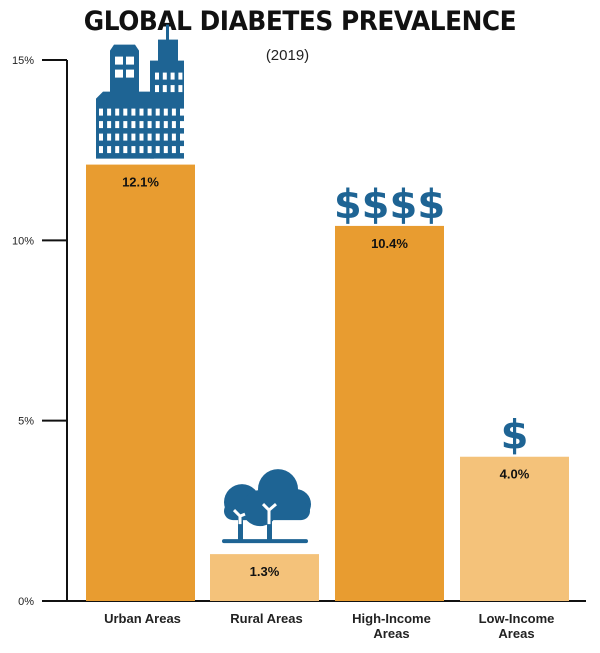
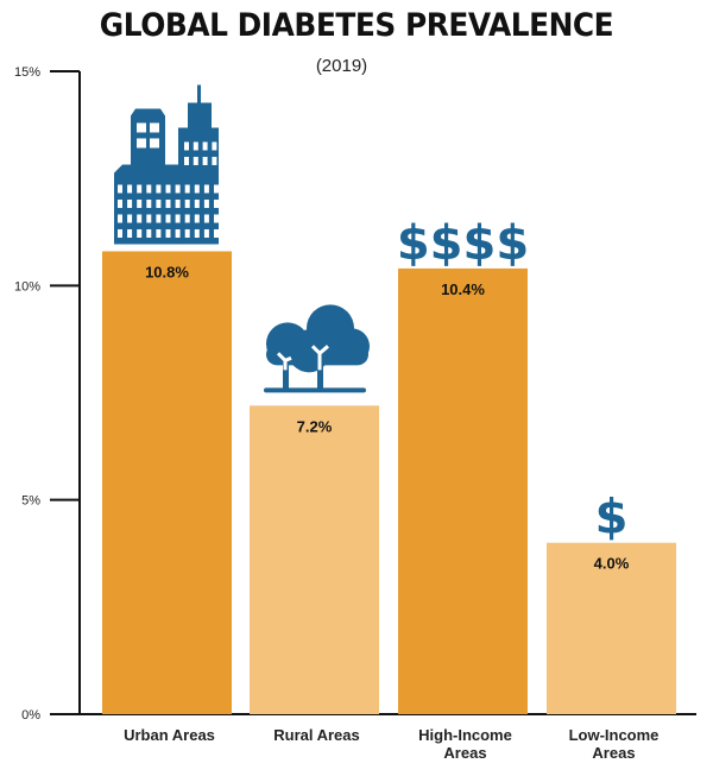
Urban Areas: 12.1% -> 10.8%
Rural Areas: 1.3% -> 7.2%
